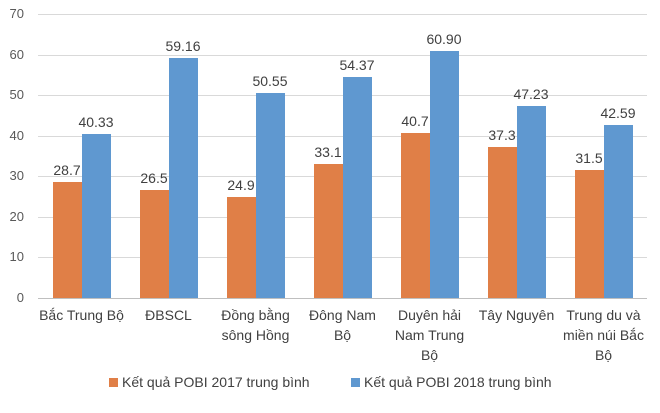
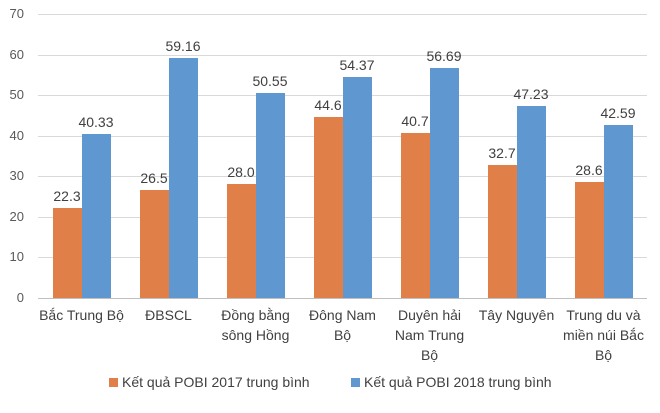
Kết quả POBI 2017 trung bình/Bắc Trung Bộ: 28.7 -> 22.3
Kết quả POBI 2017 trung bình/Đồng bằng sông Hồng: 24.9 -> 28.0
Kết quả POBI 2017 trung bình/Đông Nam Bộ: 33.1 -> 44.6
Kết quả POBI 2018 trung bình/Duyên hải Nam Trung Bộ: 60.90 -> 56.69
Kết quả POBI 2017 trung bình/Tây Nguyên: 37.3 -> 32.7
Kết quả POBI 2017 trung bình/Trung du và miền núi Bắc Bộ: 31.5 -> 28.6
